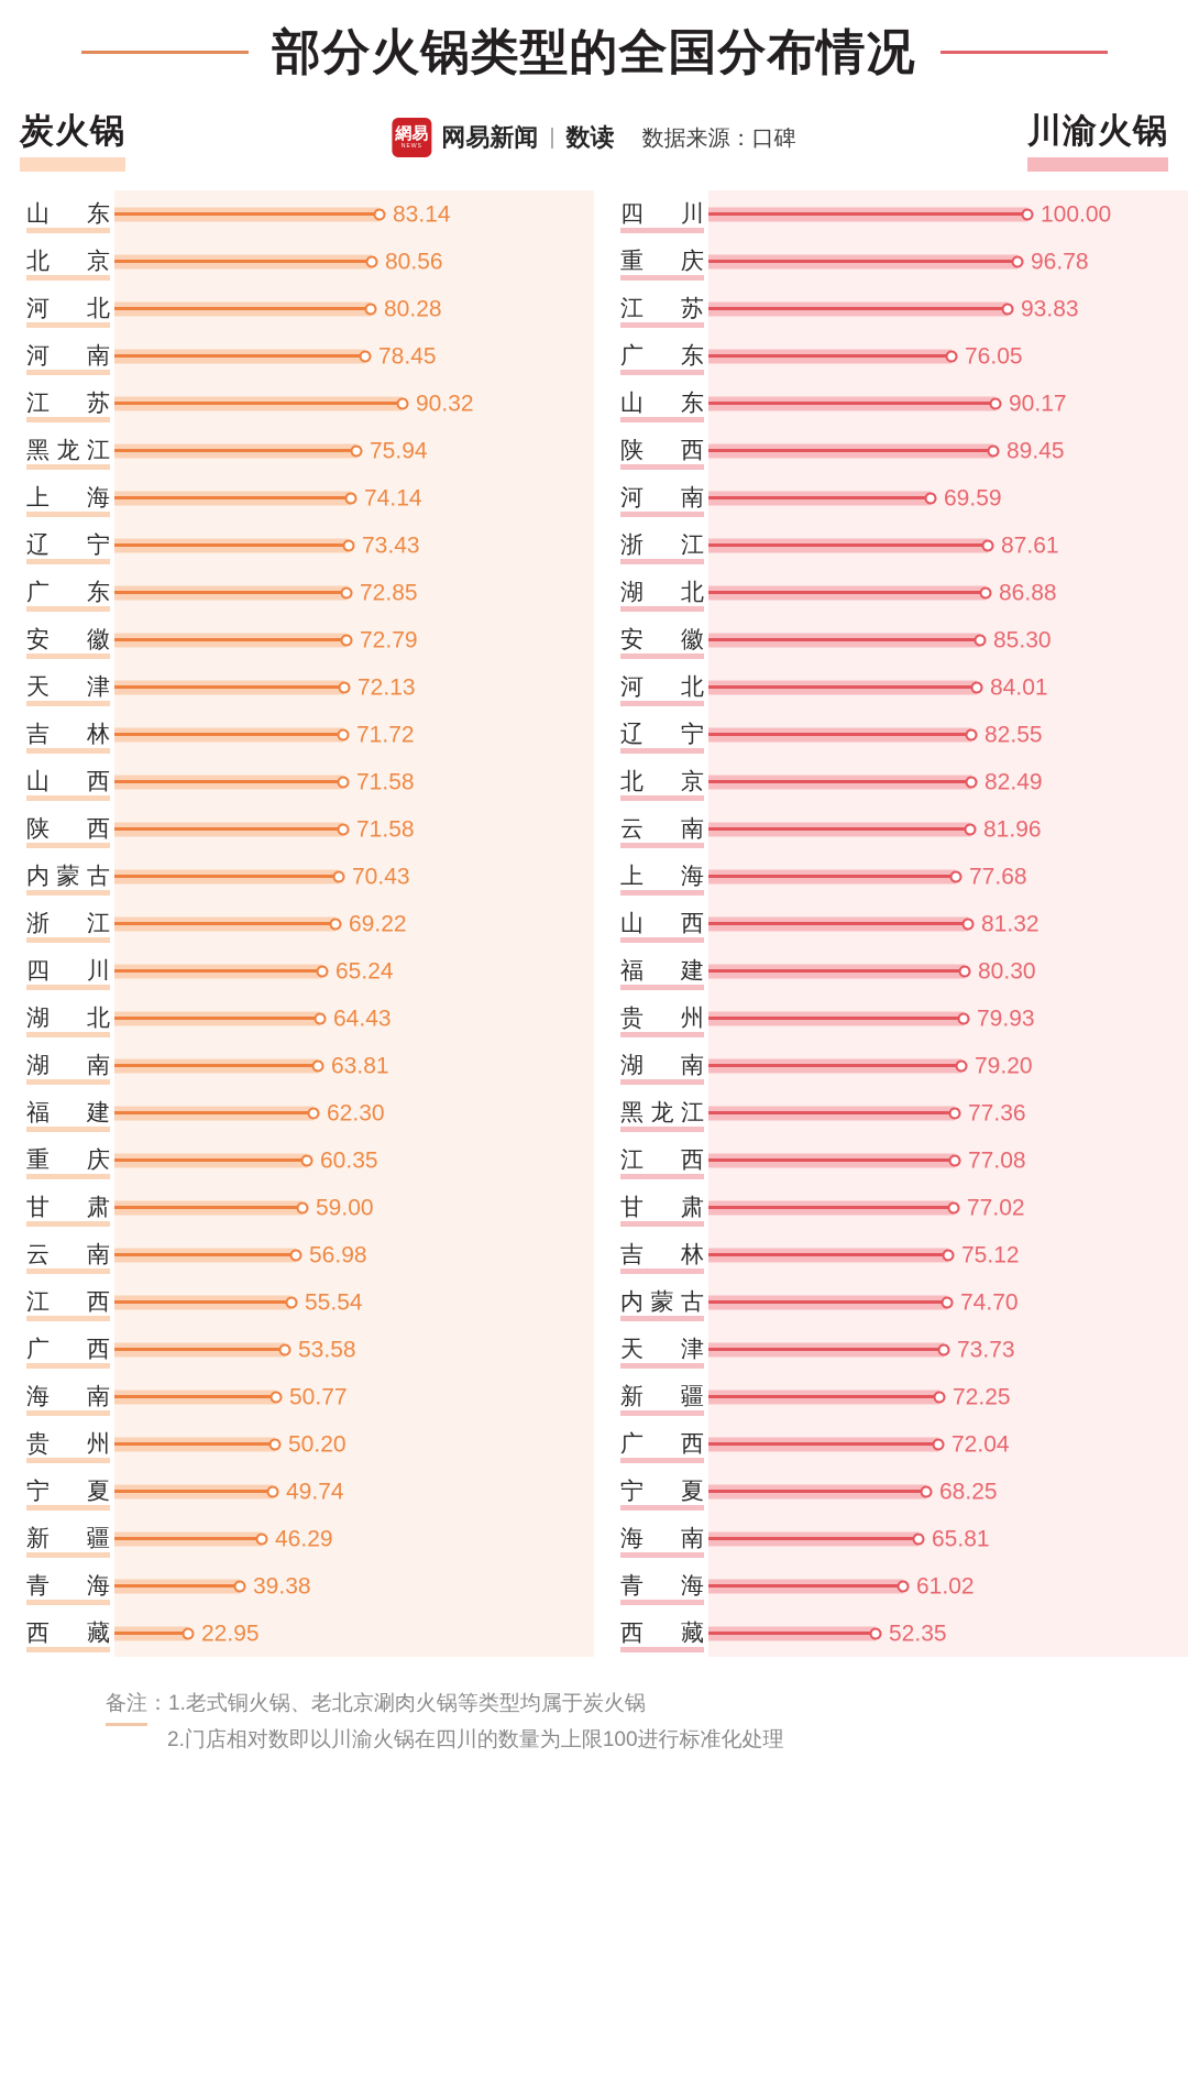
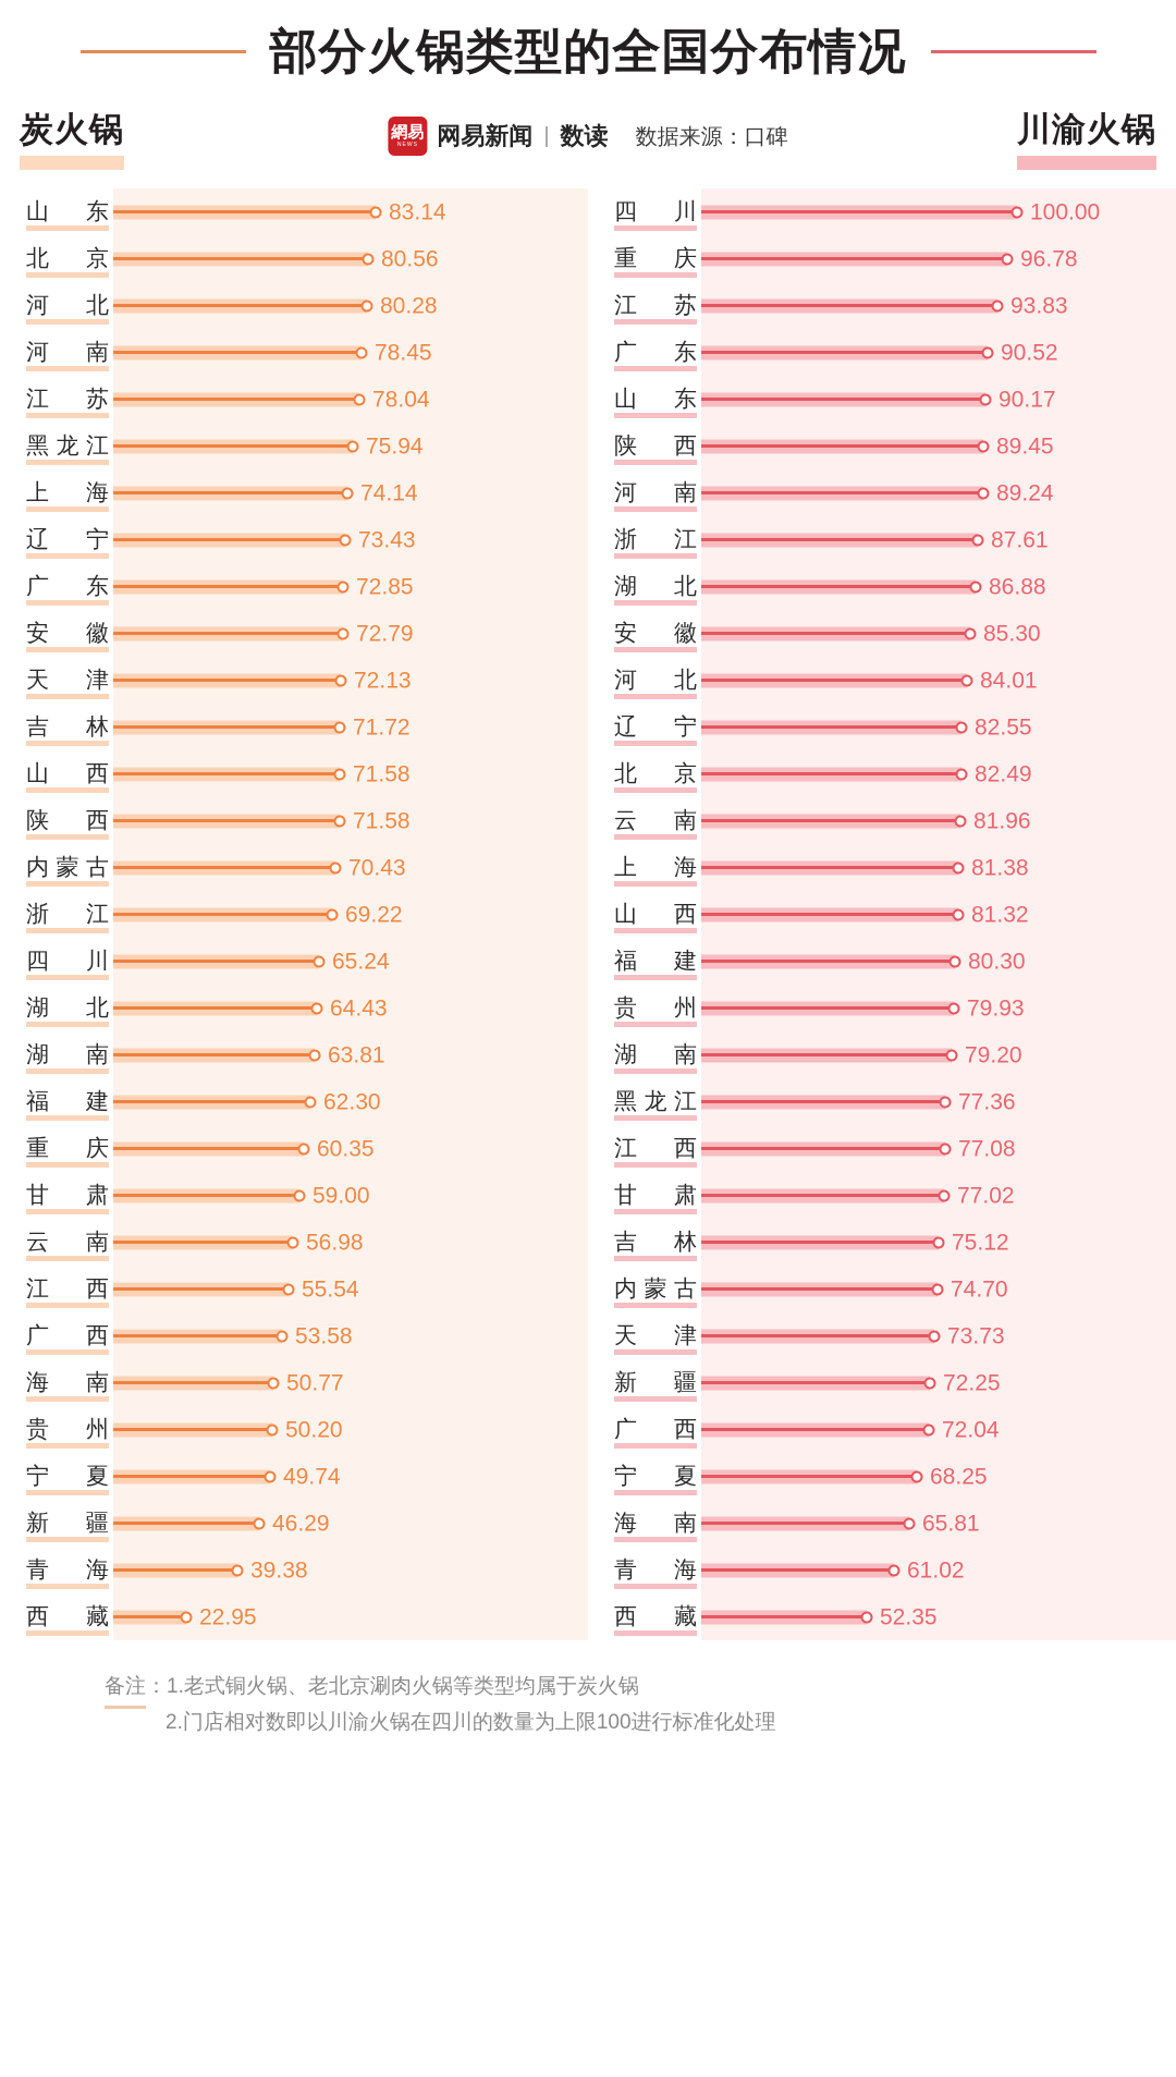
炭火锅/江 苏: 90.32 -> 78.04
川渝火锅/广 东: 76.05 -> 90.52
川渝火锅/河 南: 69.59 -> 89.24
川渝火锅/上 海: 77.68 -> 81.38
